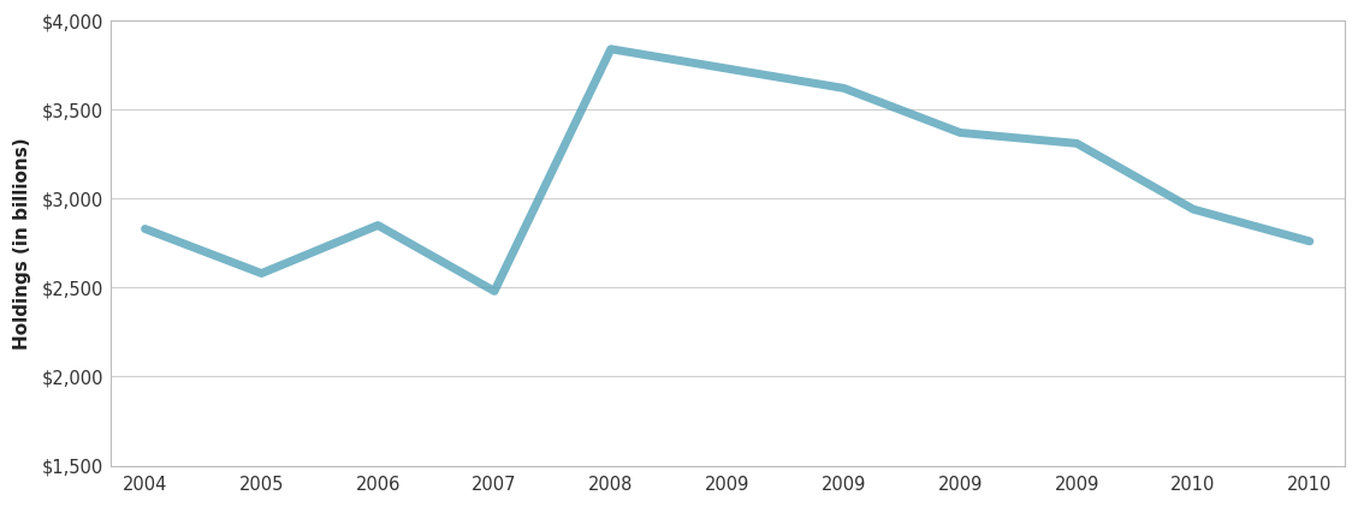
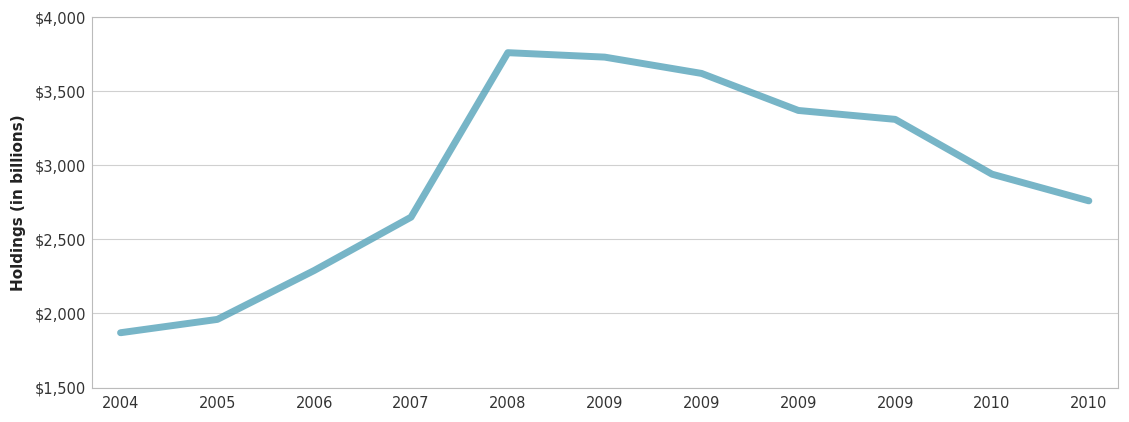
2004: $2,830 -> $1,870
2005: $2,580 -> $1,960
2006: $2,850 -> $2,290
2007: $2,480 -> $2,650
2008: $3,840 -> $3,760
